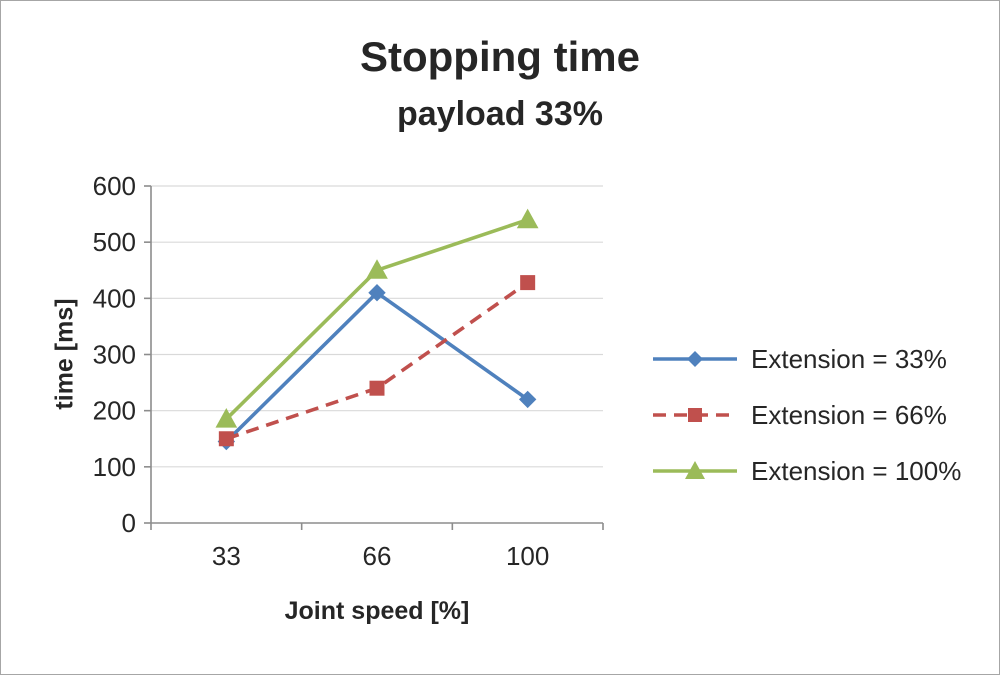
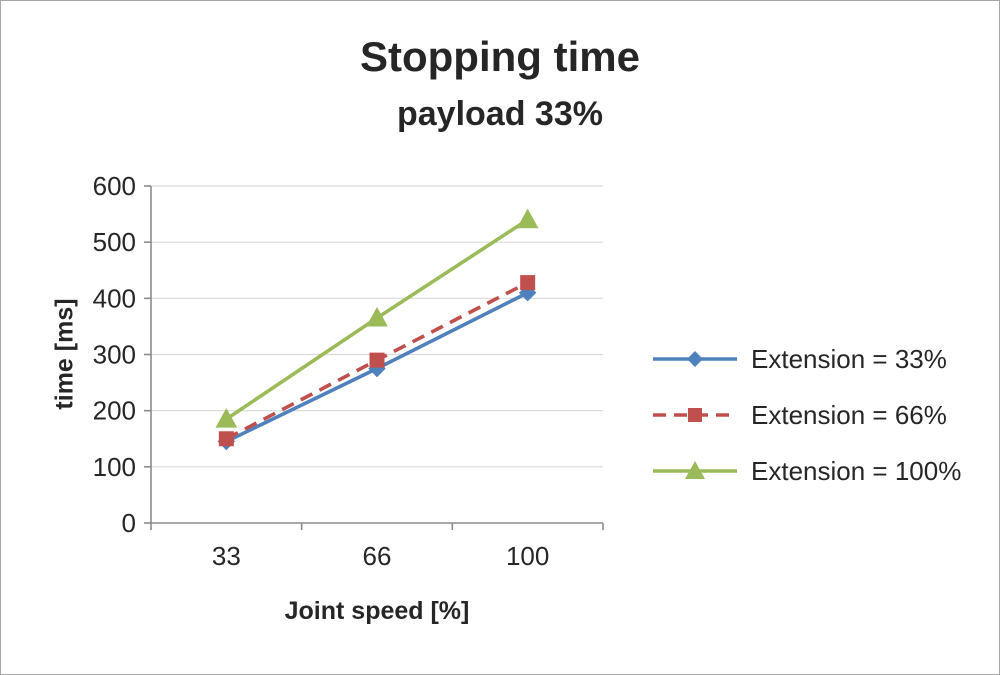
Extension = 33%/66: 410 -> 280
Extension = 66%/66: 240 -> 290
Extension = 100%/66: 450 -> 360
Extension = 33%/100: 220 -> 410
